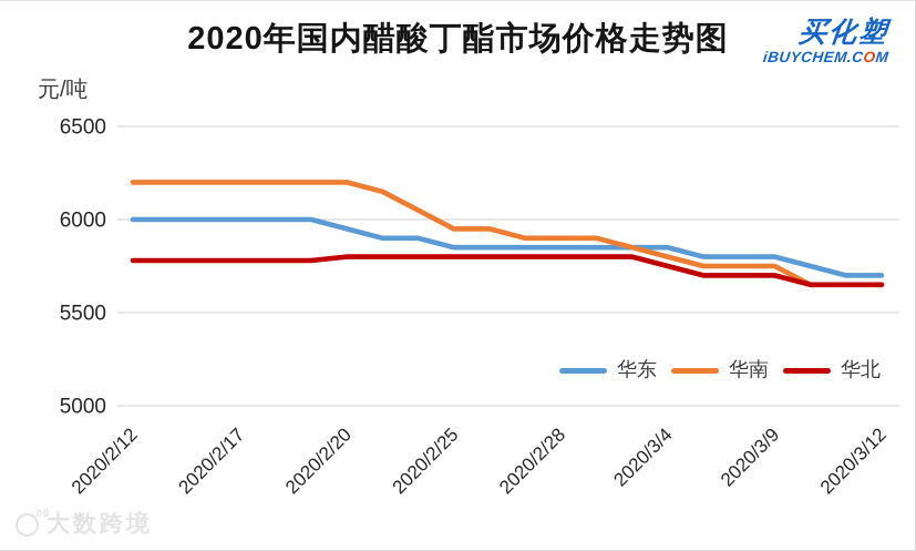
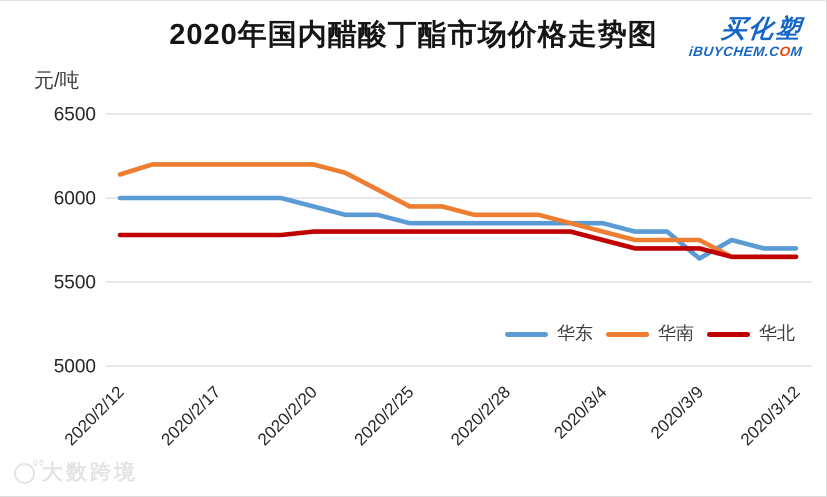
华南/2020/2/12: 6200 -> 6140
华东/2020/3/9: 5800 -> 5640
